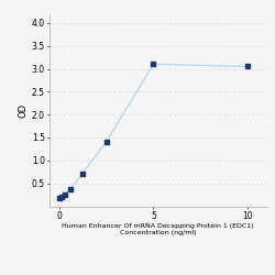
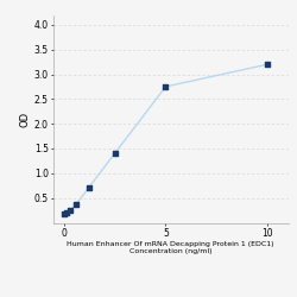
5: 3.10 -> 2.75
10: 3.05 -> 3.20
